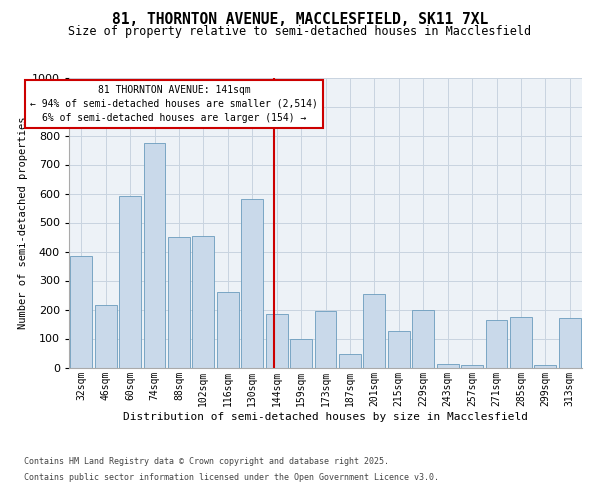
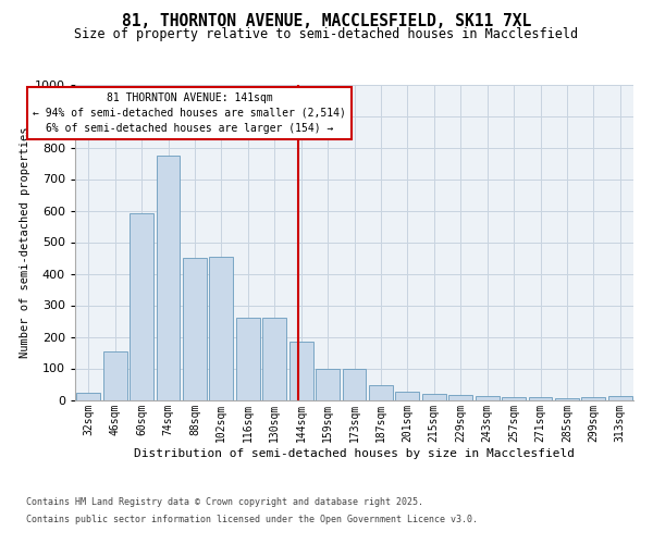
32sqm: 385 -> 22
46sqm: 215 -> 153
130sqm: 580 -> 262
173sqm: 195 -> 97
201sqm: 255 -> 25
215sqm: 125 -> 18
229sqm: 200 -> 15
271sqm: 165 -> 8
285sqm: 175 -> 5
313sqm: 170 -> 13
